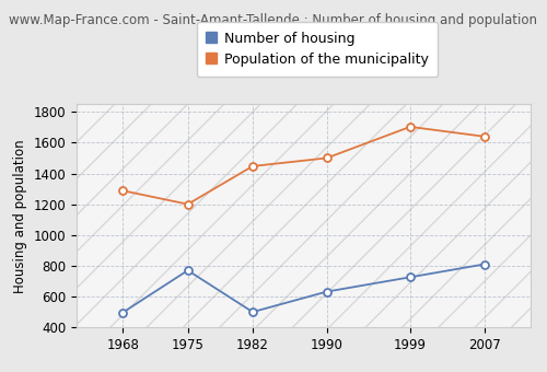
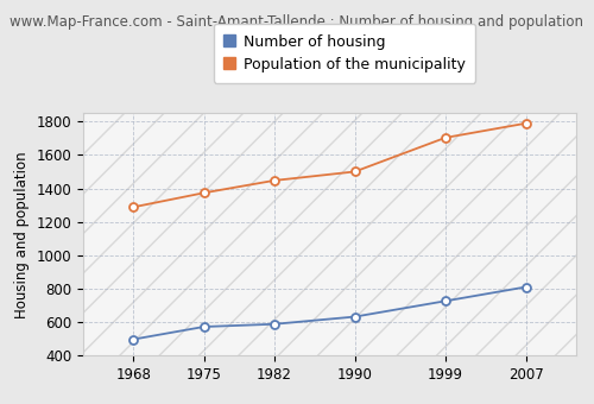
Number of housing/1975: 770 -> 570
Population of the municipality/1975: 1200 -> 1370
Number of housing/1982: 500 -> 590
Population of the municipality/2007: 1640 -> 1790
